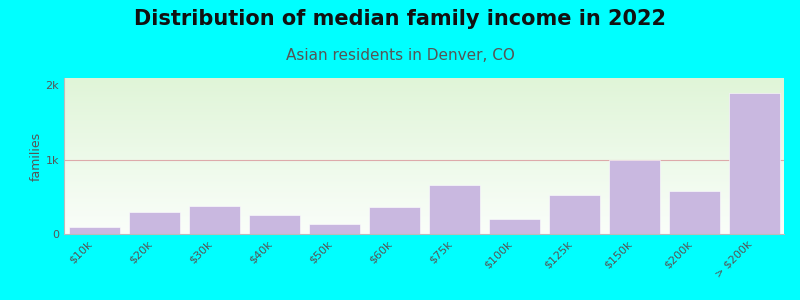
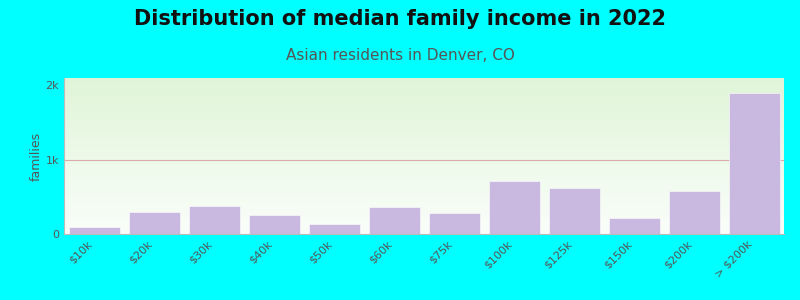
$75k: 0.66k -> 0.28k
$100k: 0.20k -> 0.72k
$125k: 0.52k -> 0.62k
$150k: 1.00k -> 0.21k
